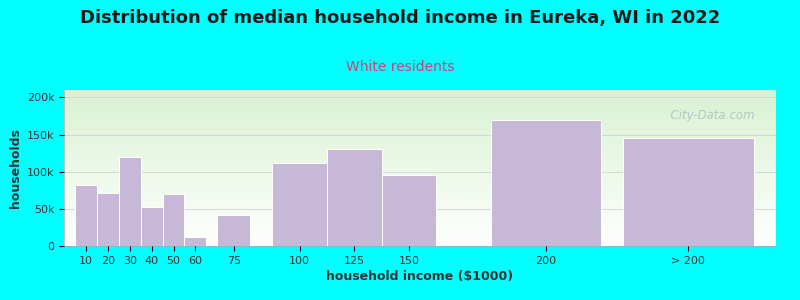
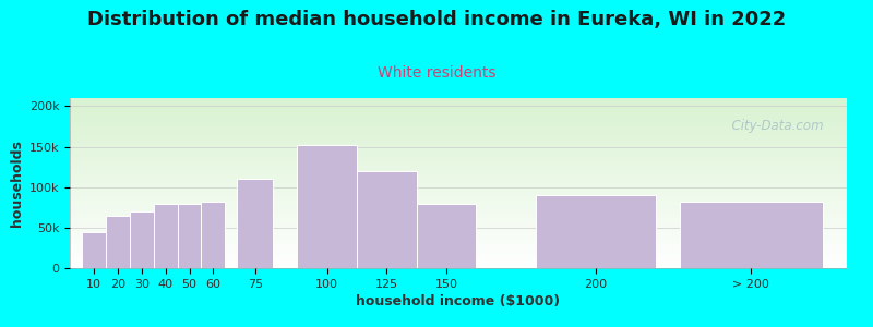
10: 82k -> 45k
20: 72k -> 65k
30: 120k -> 70k
40: 52k -> 80k
50: 70k -> 80k
60: 12k -> 82k
75: 42k -> 110k
100: 112k -> 152k
125: 130k -> 120k
150: 96k -> 80k
200: 170k -> 90k
> 200: 146k -> 82k
